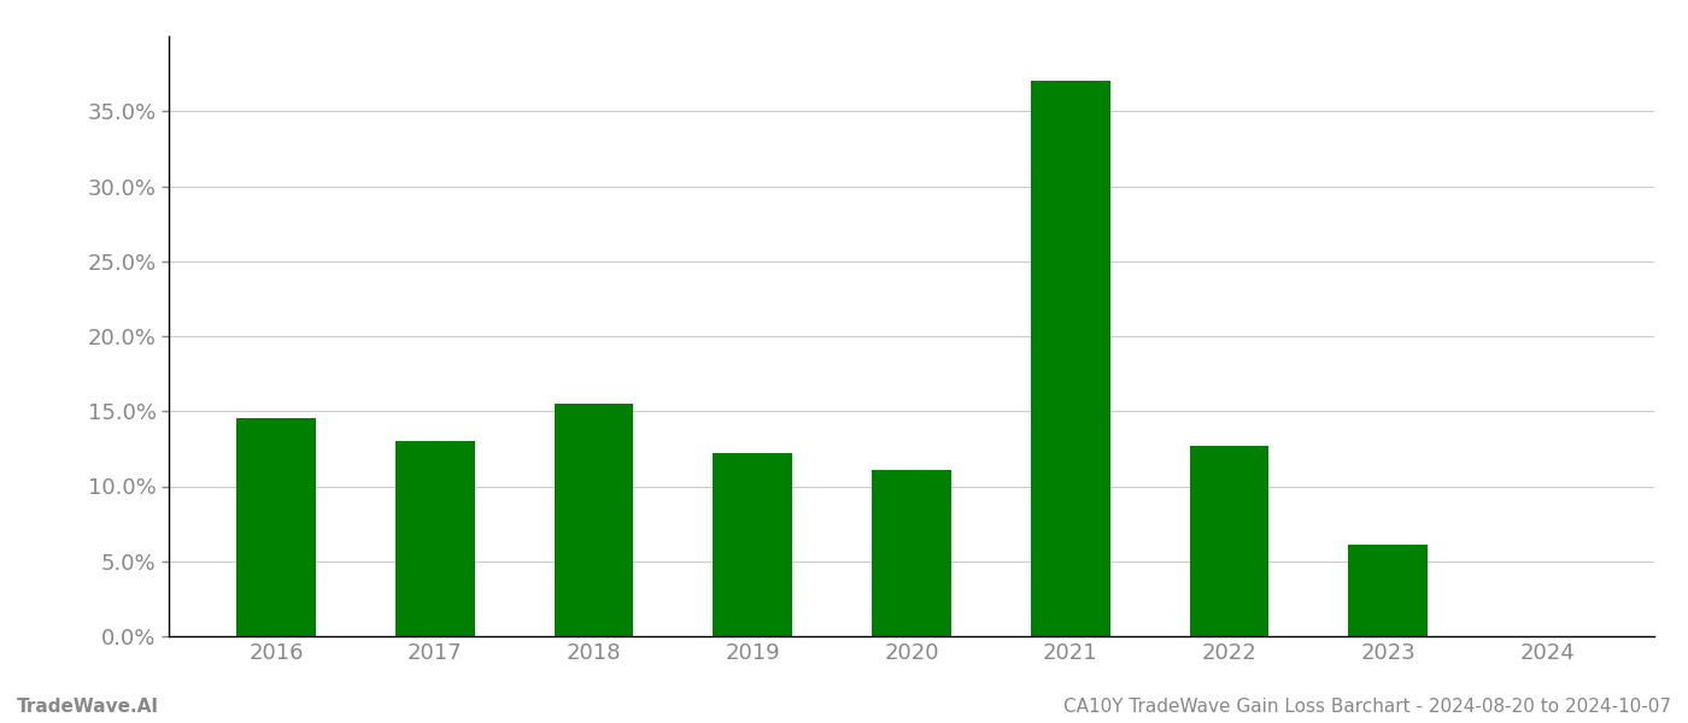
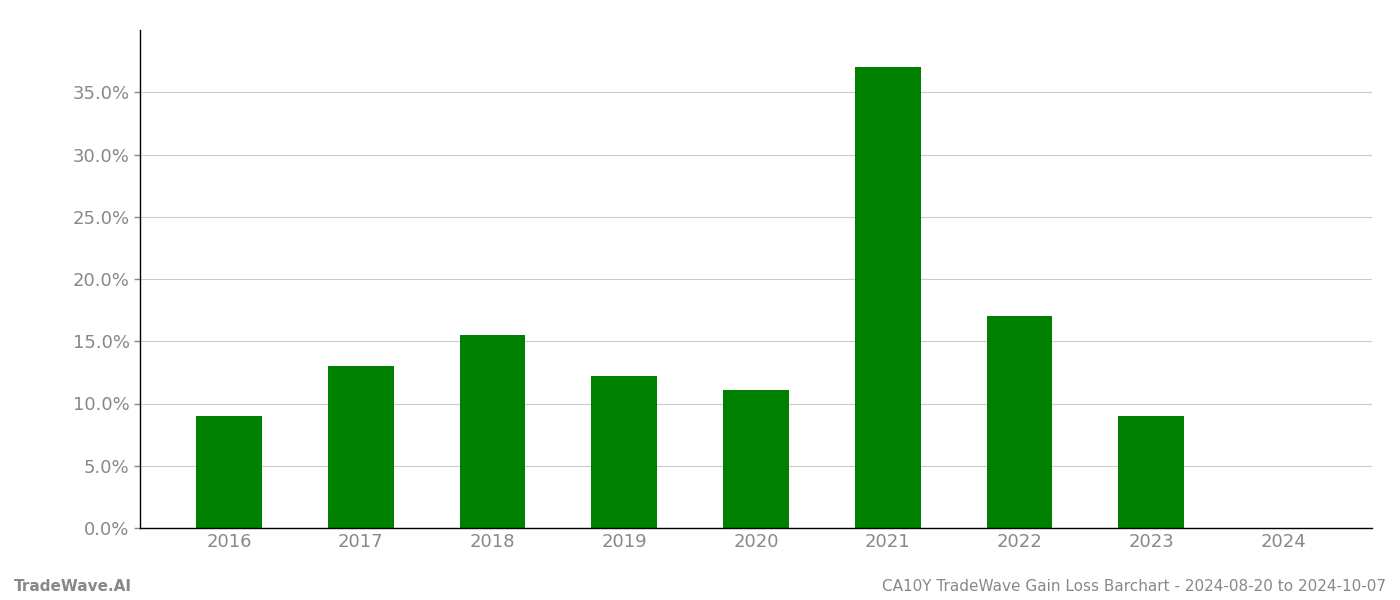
2016: 14.5% -> 9.0%
2022: 12.7% -> 17.0%
2023: 6.1% -> 9.0%
